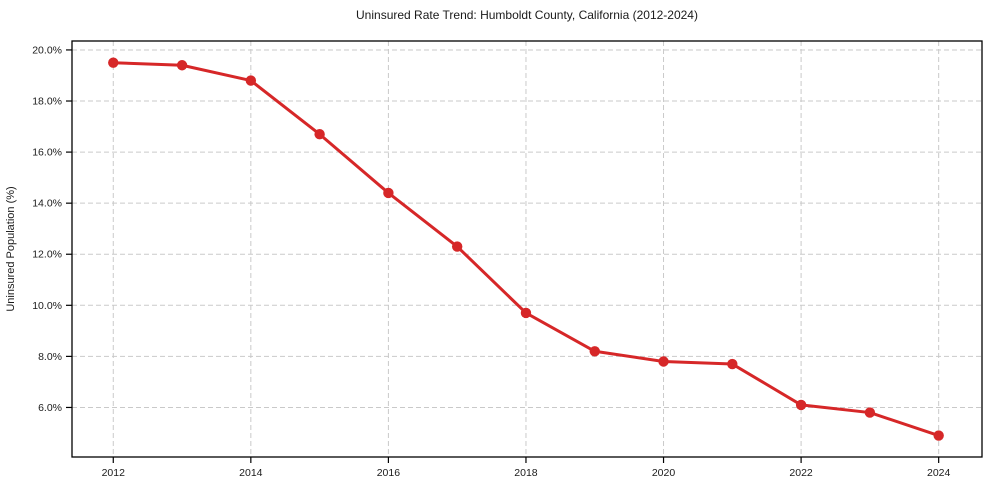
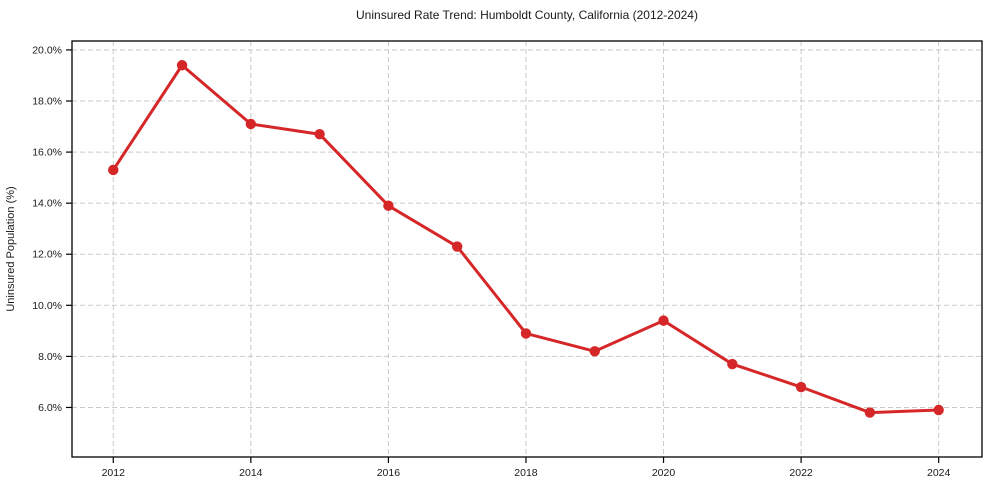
2012: 19.5% -> 15.3%
2014: 18.8% -> 17.1%
2016: 14.4% -> 13.9%
2018: 9.7% -> 8.9%
2020: 7.8% -> 9.4%
2022: 6.1% -> 6.8%
2024: 4.9% -> 5.9%
